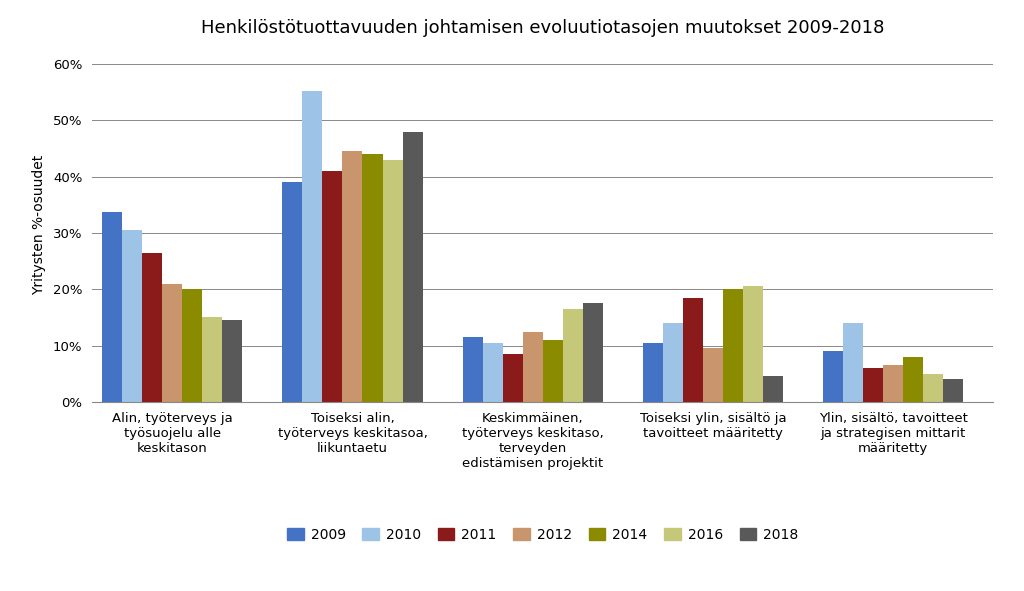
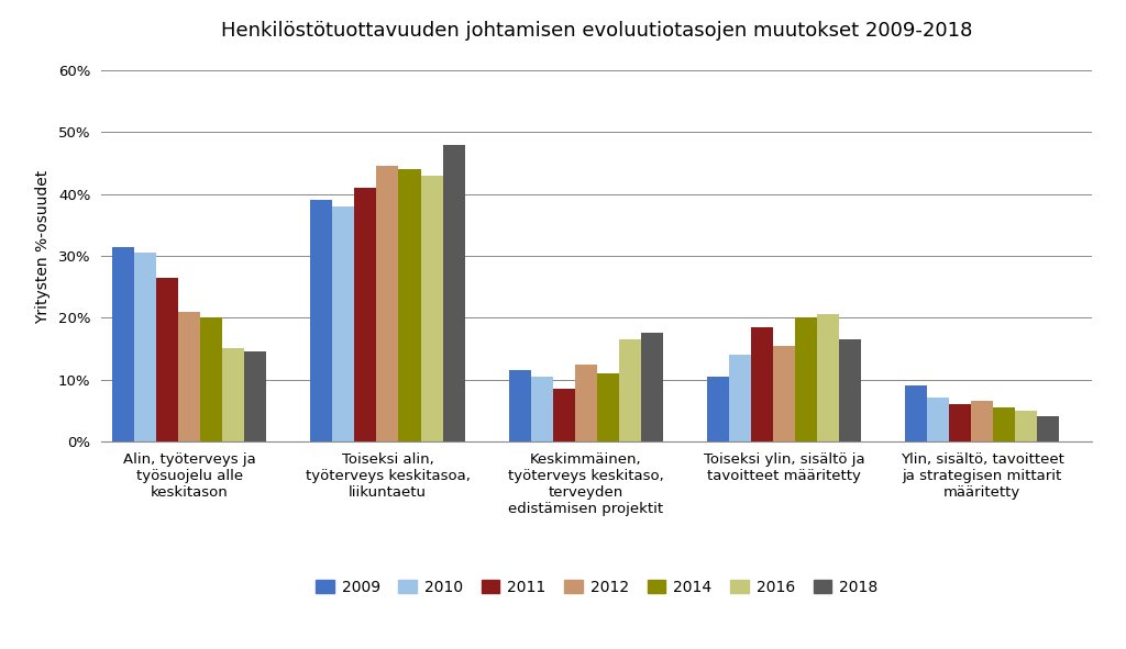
2009/Alin, työterveys ja työsuojelu alle keskitason: 33.8% -> 31.5%
2010/Toiseksi alin, työterveys keskitasoa, liikuntaetu: 55.2% -> 38.0%
2012/Toiseksi ylin, sisältö ja tavoitteet määritetty: 9.6% -> 15.5%
2018/Toiseksi ylin, sisältö ja tavoitteet määritetty: 4.6% -> 16.5%
2010/Ylin, sisältö, tavoitteet ja strategisen mittarit määritetty: 14.0% -> 7.0%
2014/Ylin, sisältö, tavoitteet ja strategisen mittarit määritetty: 8.0% -> 5.5%
